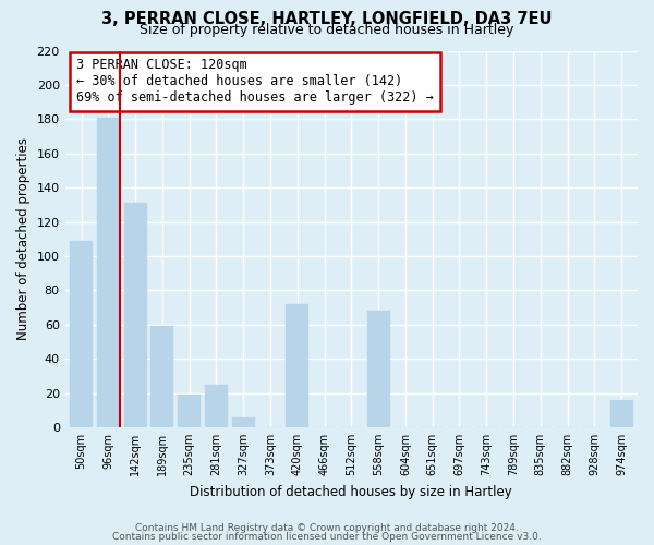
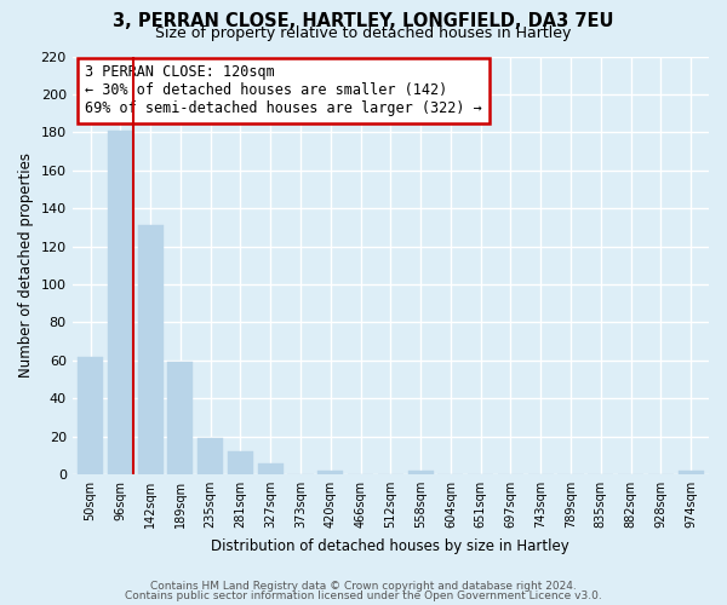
50sqm: 109 -> 62
281sqm: 25 -> 12
420sqm: 72 -> 2
558sqm: 68 -> 2
974sqm: 16 -> 2
